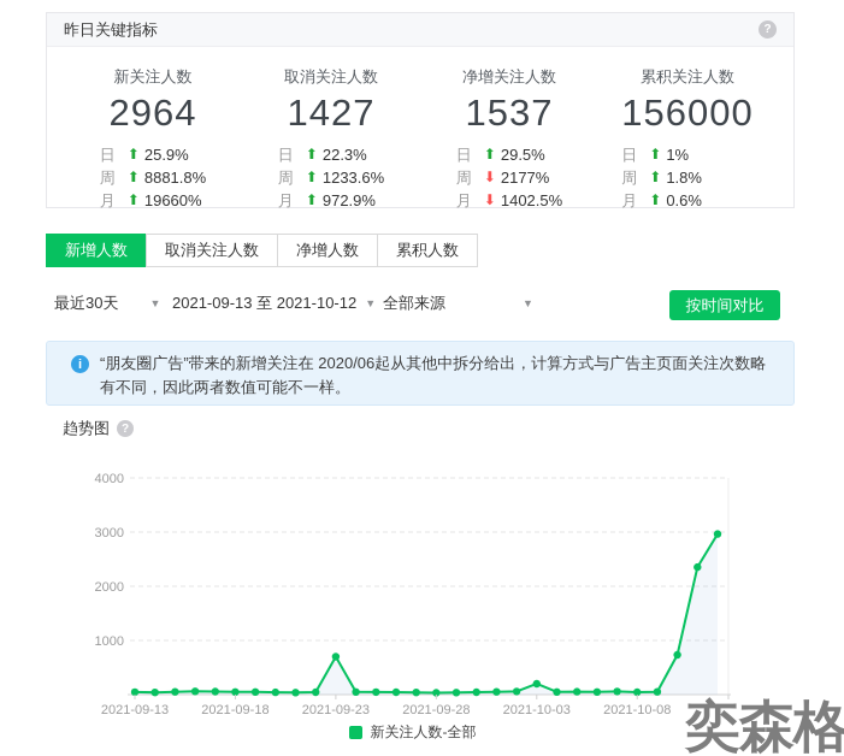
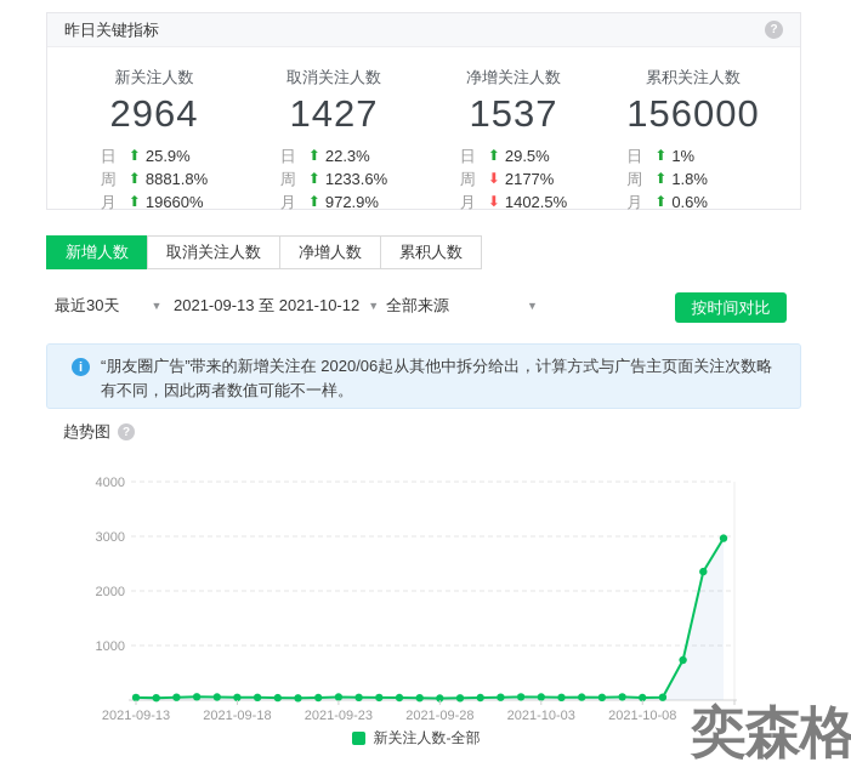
2021-09-23: 700 -> 100
2021-10-03: 200 -> 100
